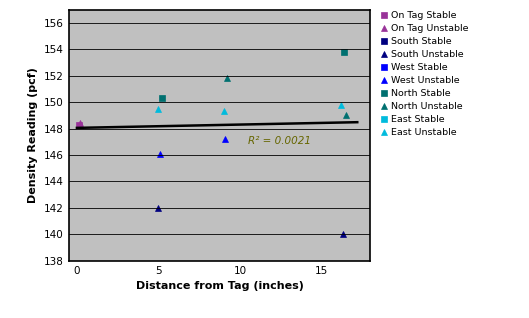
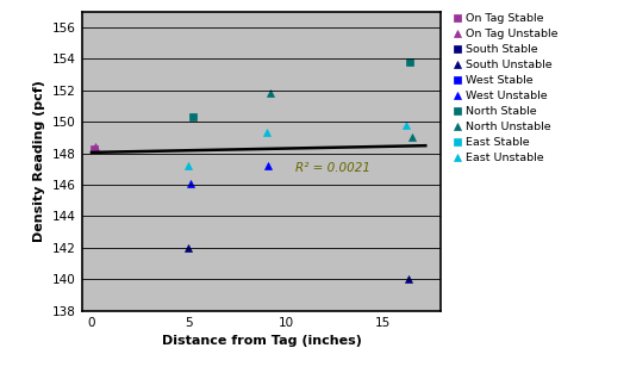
5: 149.5 -> 147.2
